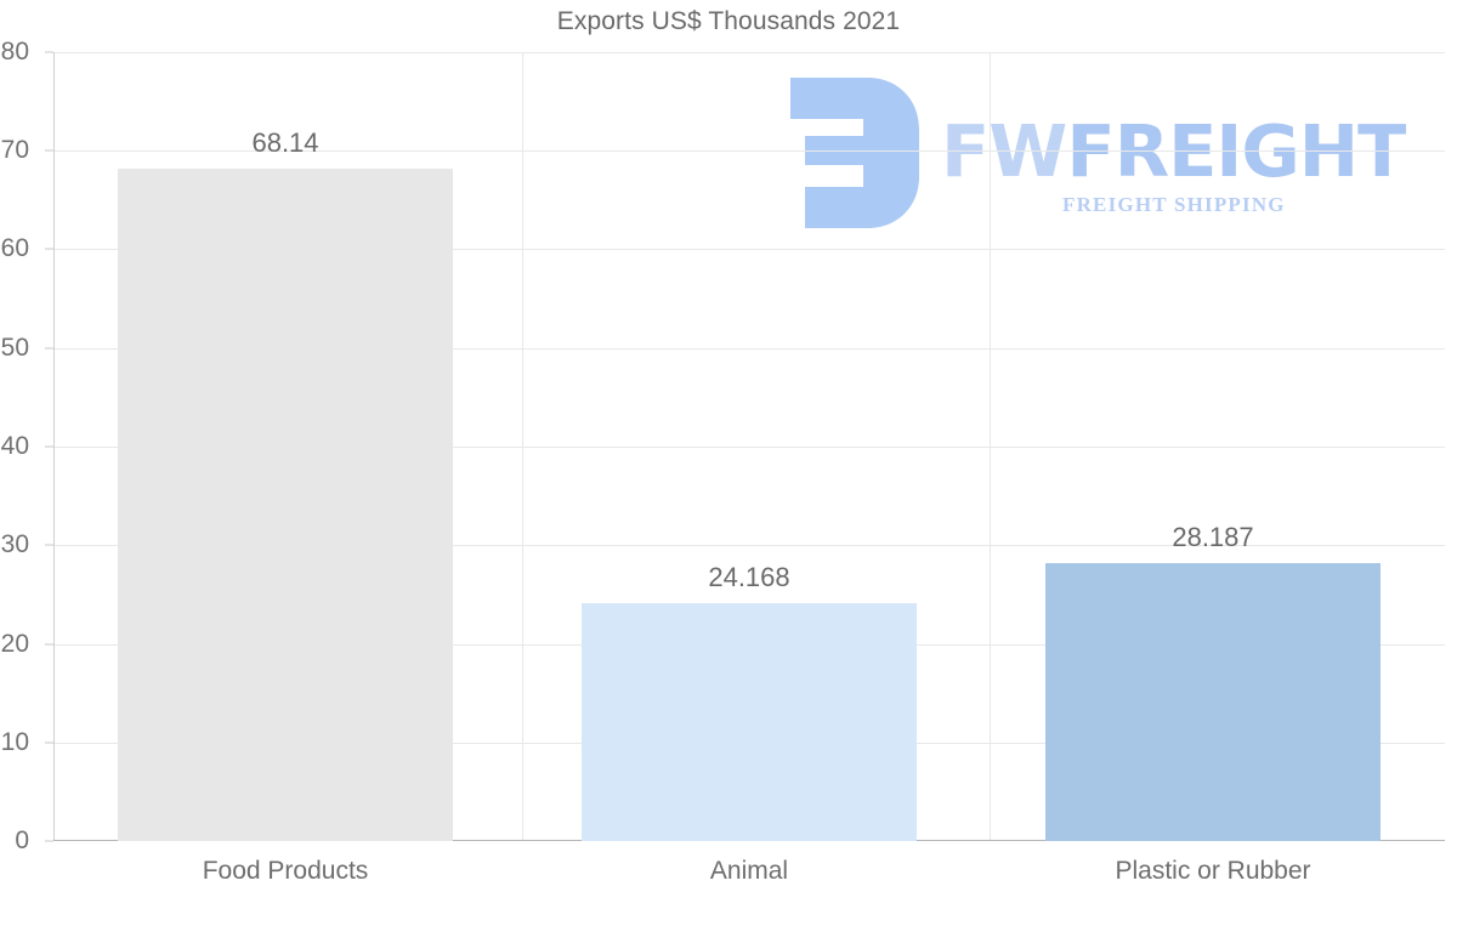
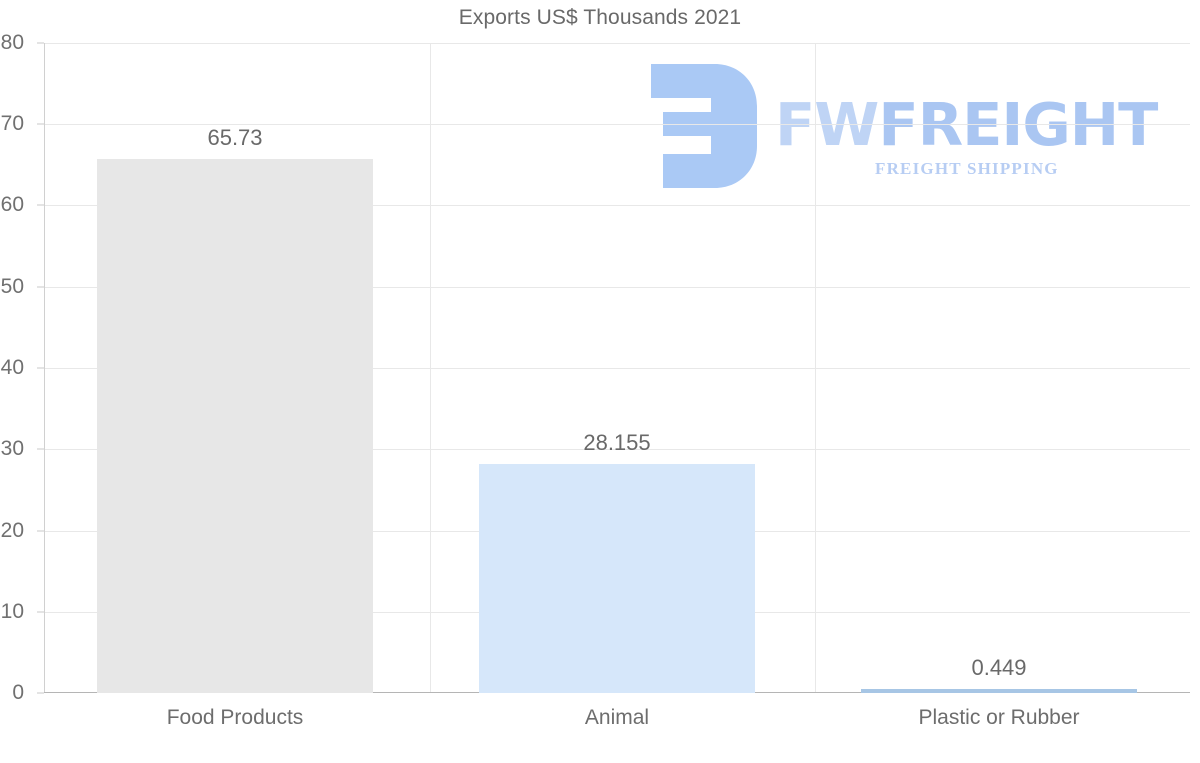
Food Products: 68.14 -> 65.73
Animal: 24.168 -> 28.155
Plastic or Rubber: 28.187 -> 0.449
